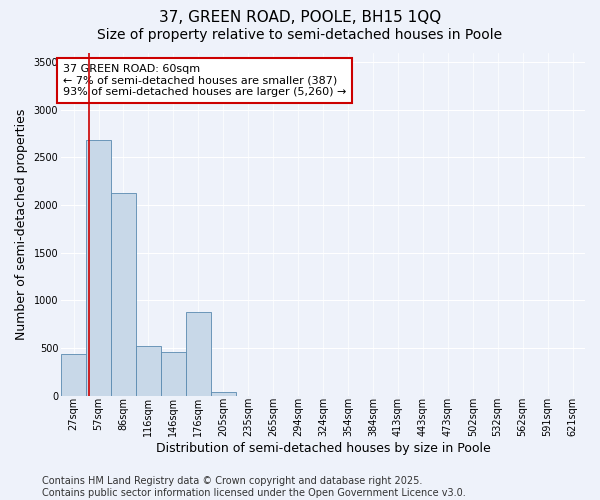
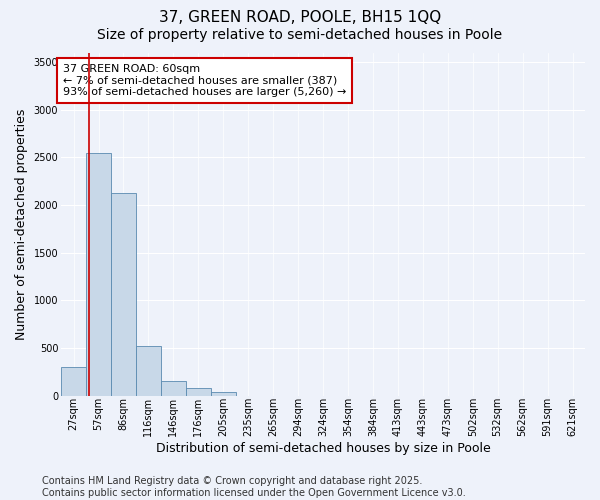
27sqm: 440 -> 300
57sqm: 2680 -> 2550
146sqm: 460 -> 150
176sqm: 880 -> 80
